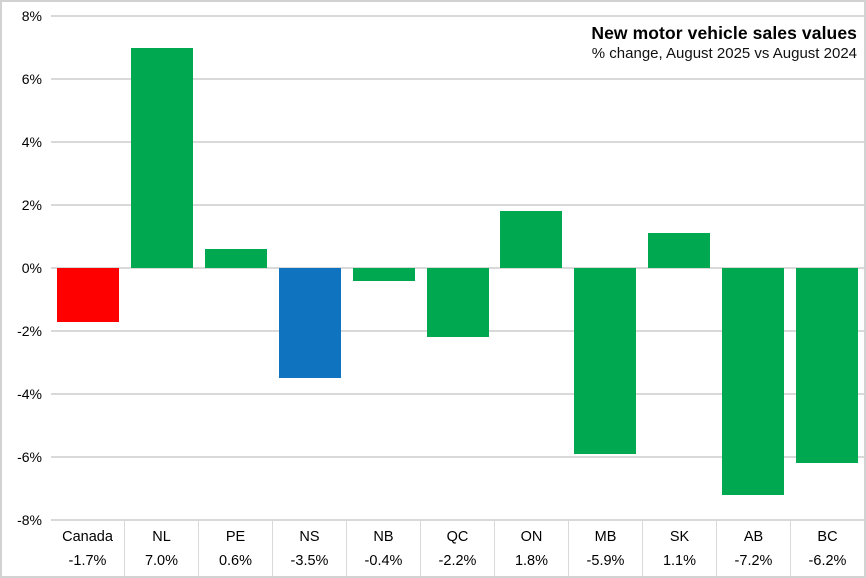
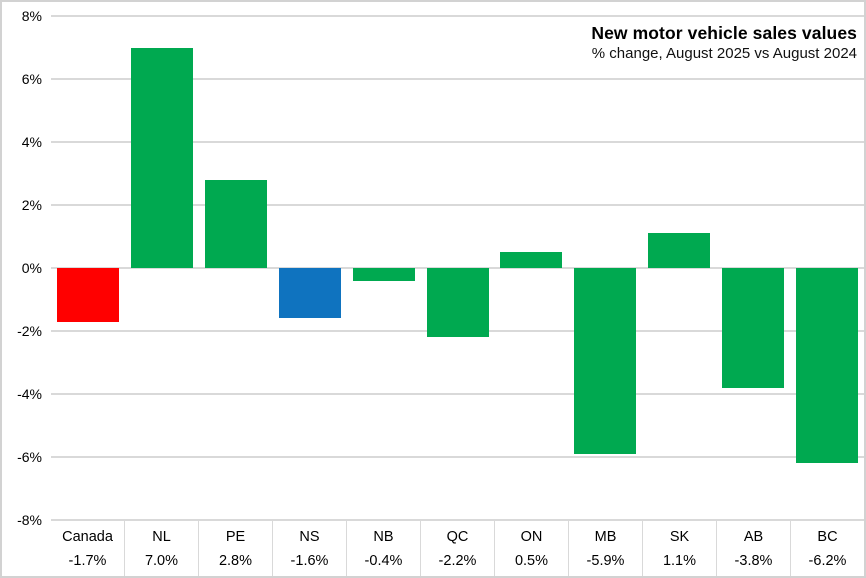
PE: 0.6% -> 2.8%
NS: -3.5% -> -1.6%
ON: 1.8% -> 0.5%
AB: -7.2% -> -3.8%
